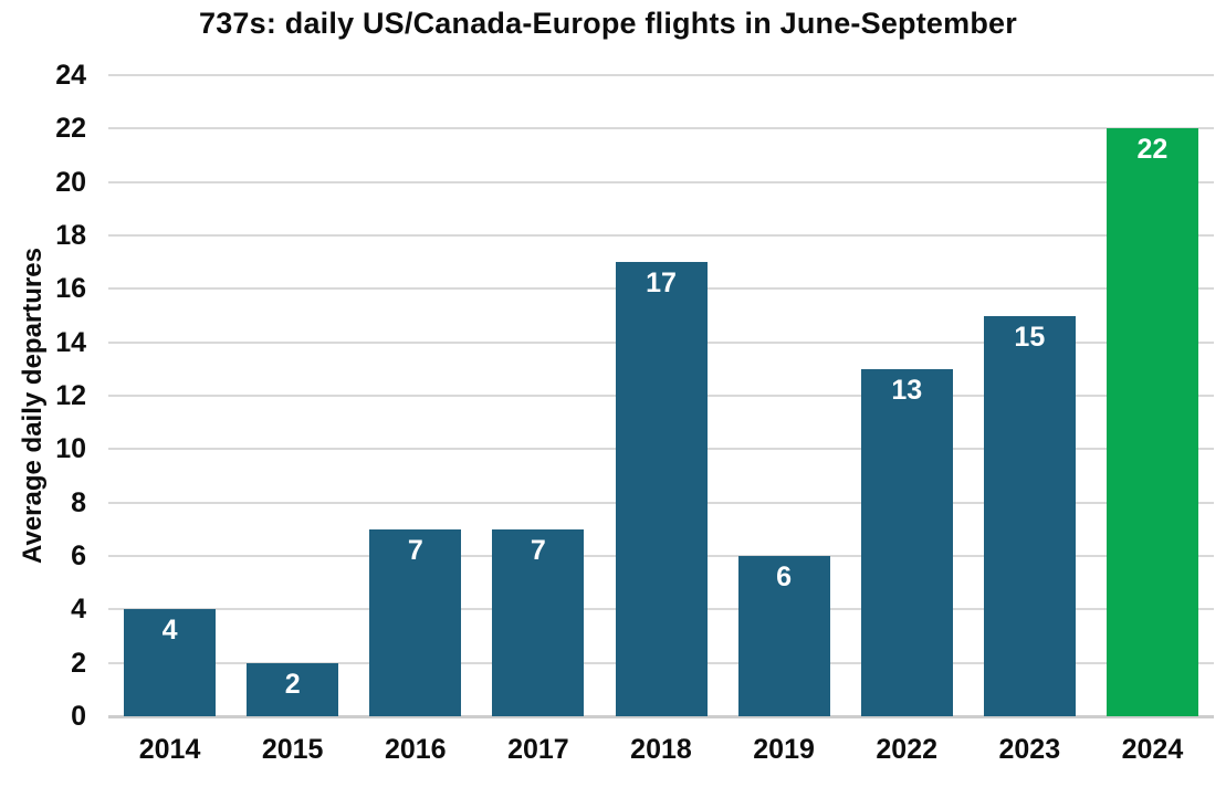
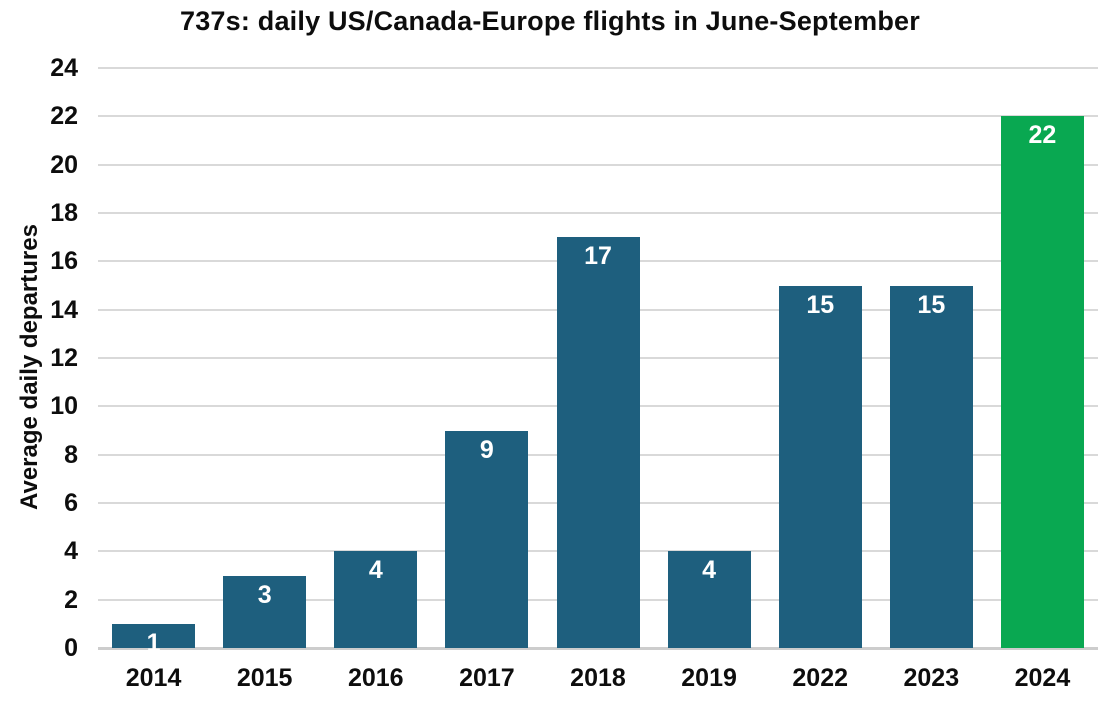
2014: 4 -> 1
2015: 2 -> 3
2016: 7 -> 4
2017: 7 -> 9
2019: 6 -> 4
2022: 13 -> 15
